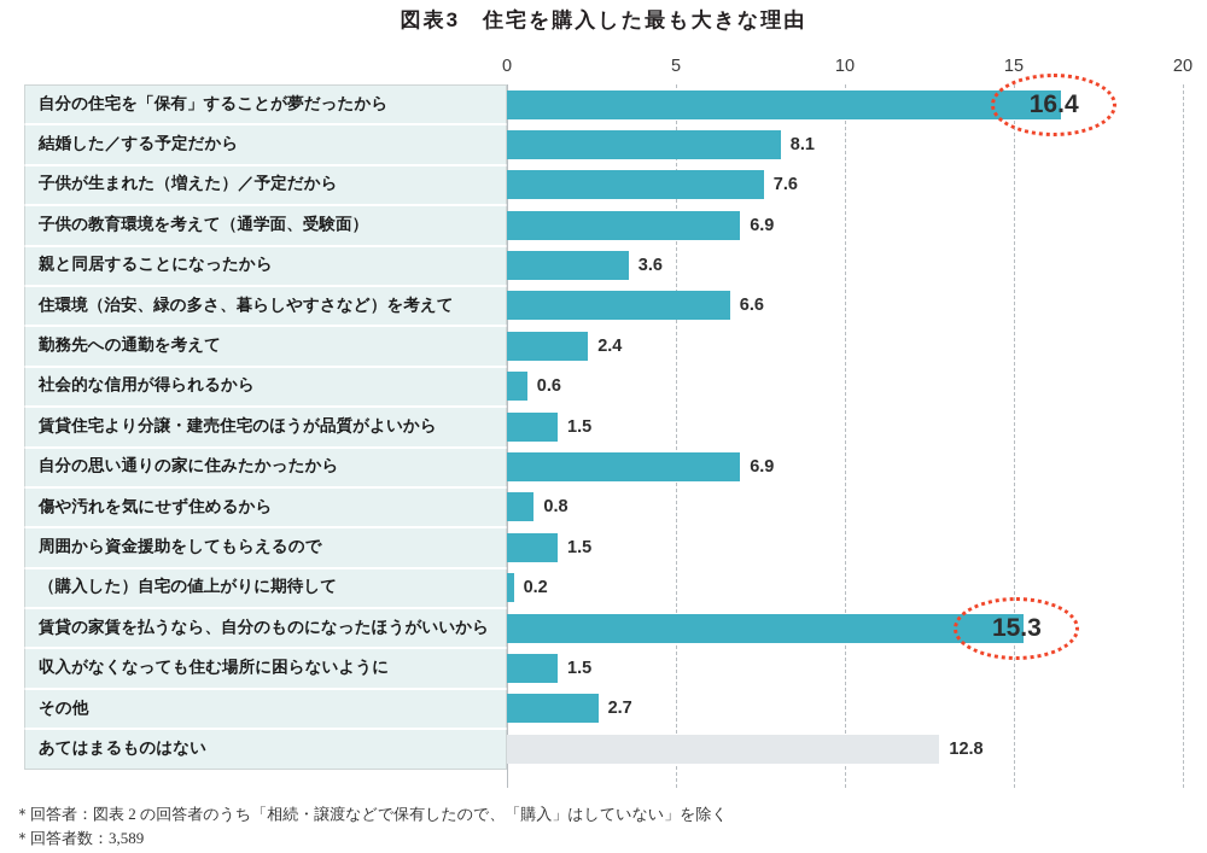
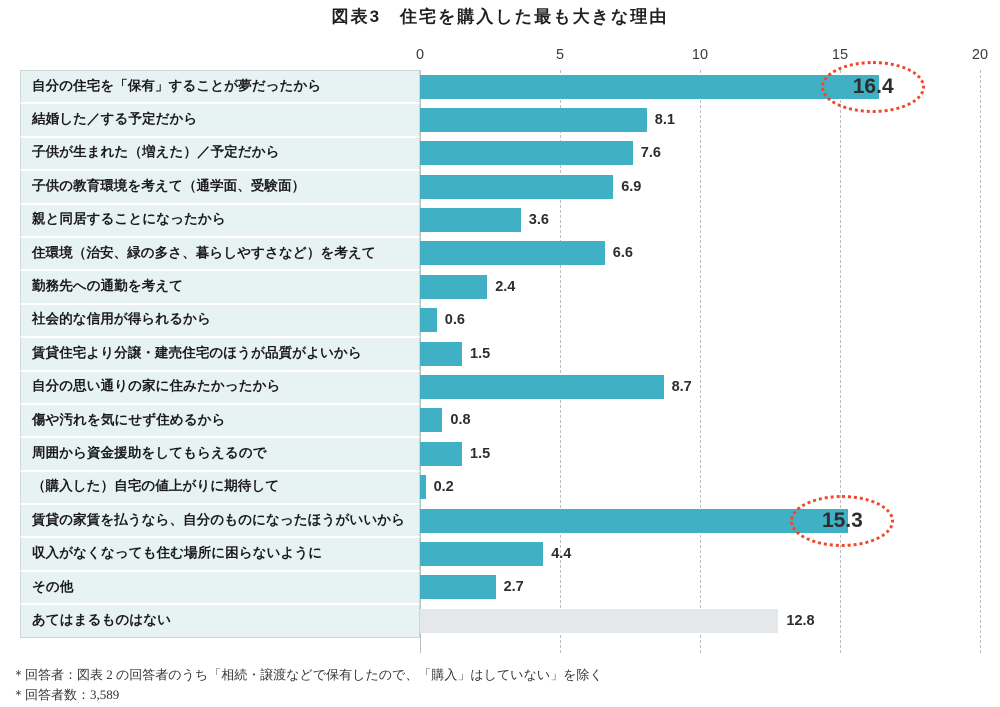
自分の思い通りの家に住みたかったから: 6.9 -> 8.7
収入がなくなっても住む場所に困らないように: 1.5 -> 4.4
